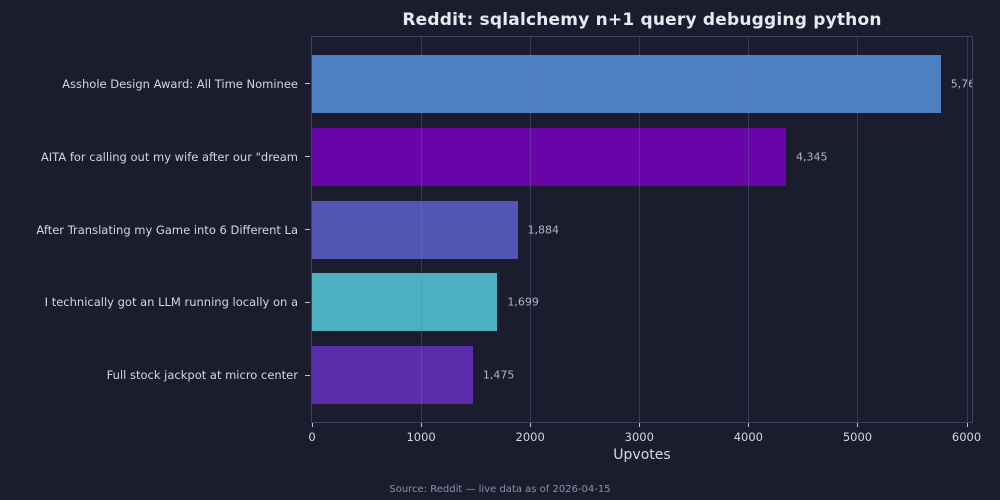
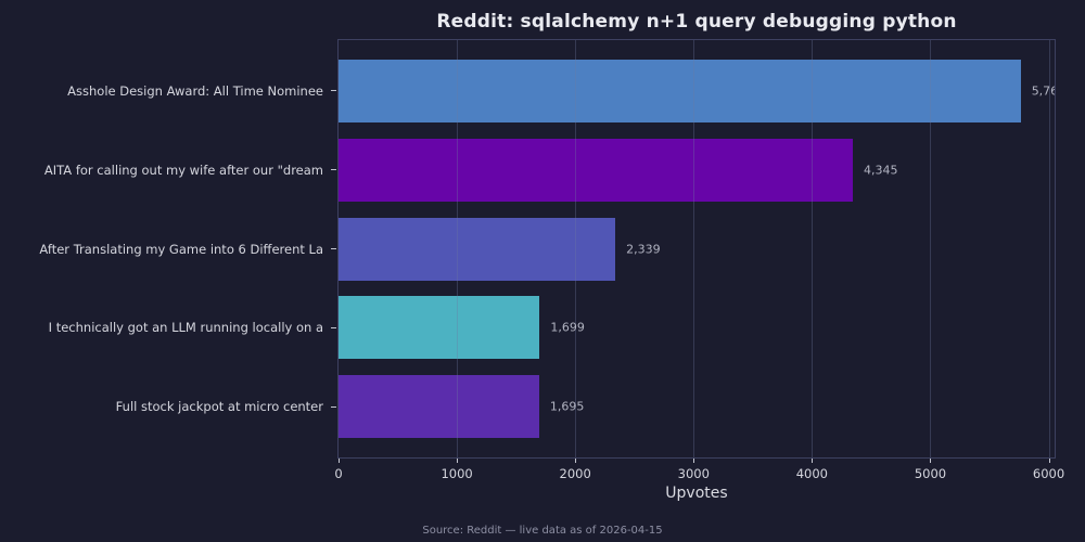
After Translating my Game into 6 Different La: 1,884 -> 2,339
Full stock jackpot at micro center: 1,475 -> 1,695
